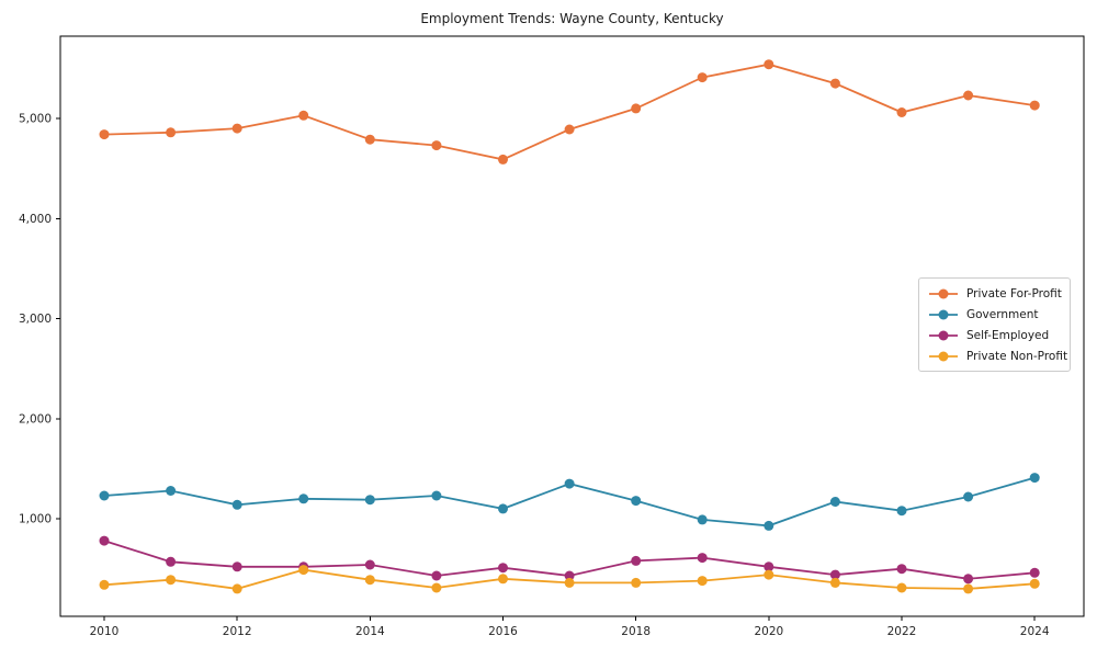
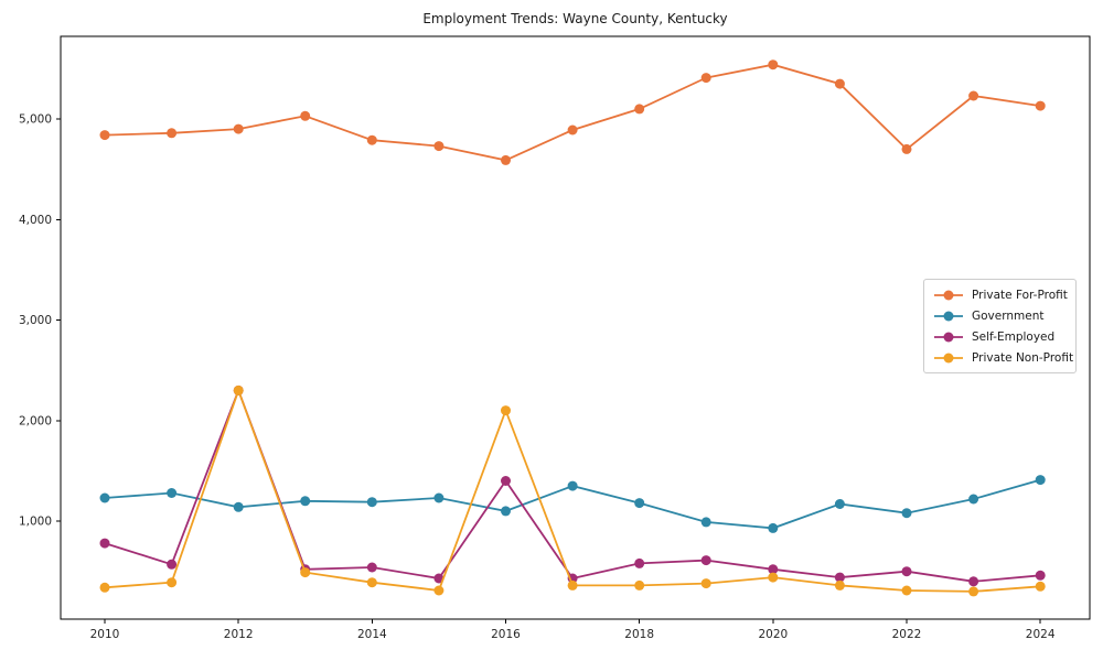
Self-Employed/2012: 500 -> 2300
Private Non-Profit/2012: 300 -> 2300
Self-Employed/2016: 500 -> 1400
Private Non-Profit/2016: 400 -> 2100
Private For-Profit/2022: 5100 -> 4700
